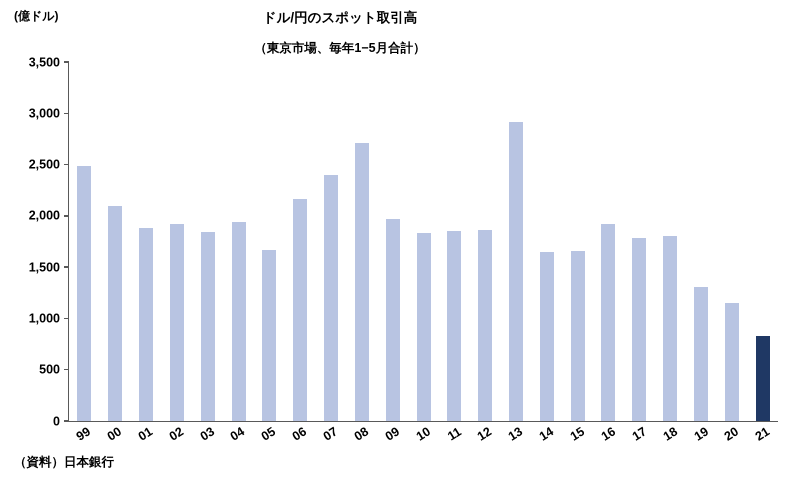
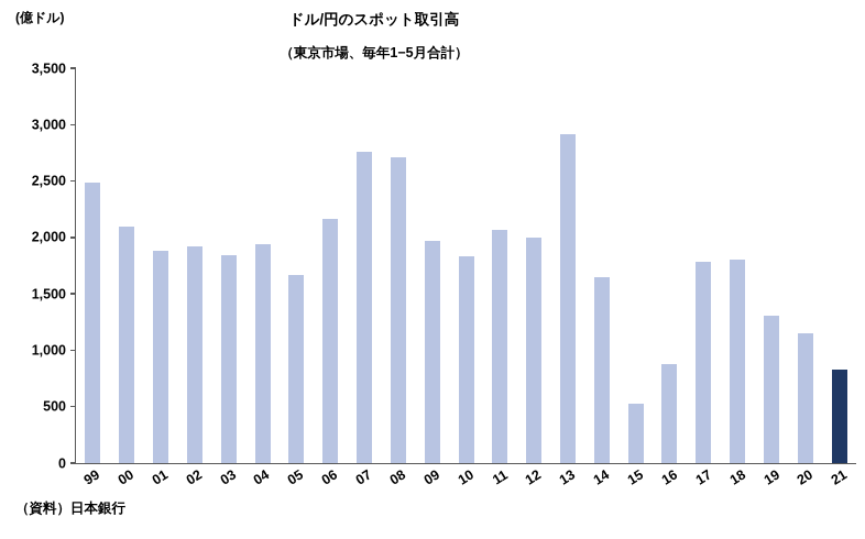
07: 2400 -> 2760
11: 1850 -> 2070
12: 1860 -> 2000
15: 1660 -> 530
16: 1920 -> 880
